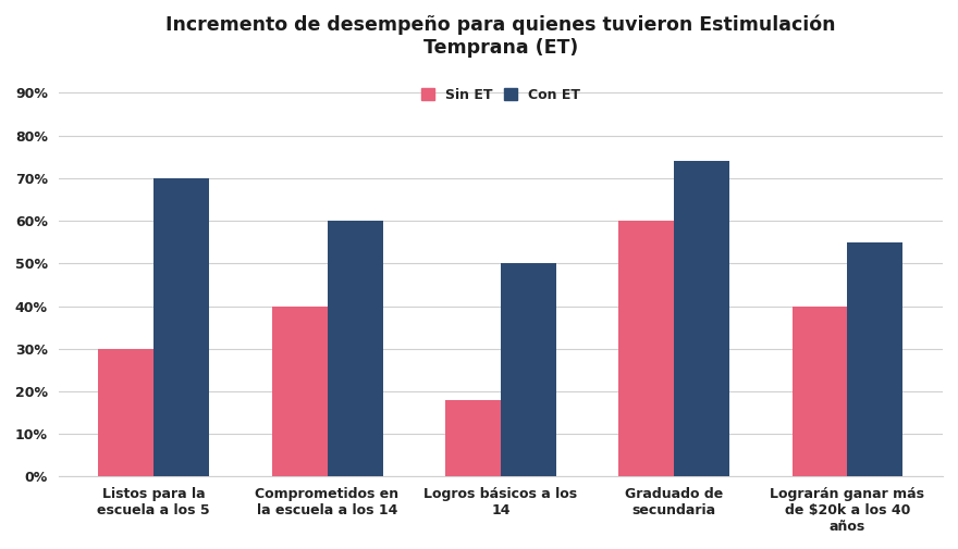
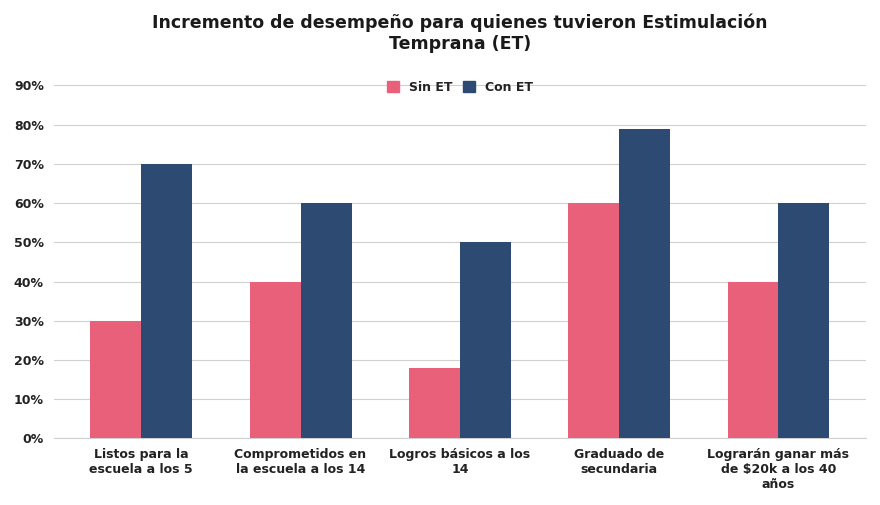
Con ET/Graduado de secundaria: 74% -> 79%
Con ET/Lograrán ganar más de $20k a los 40 años: 55% -> 60%
